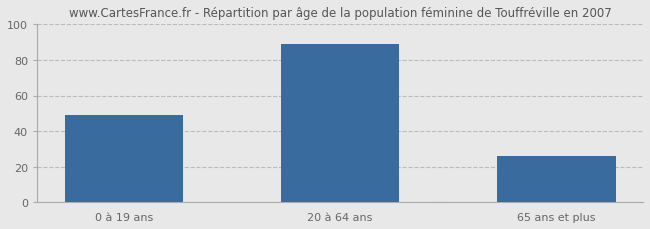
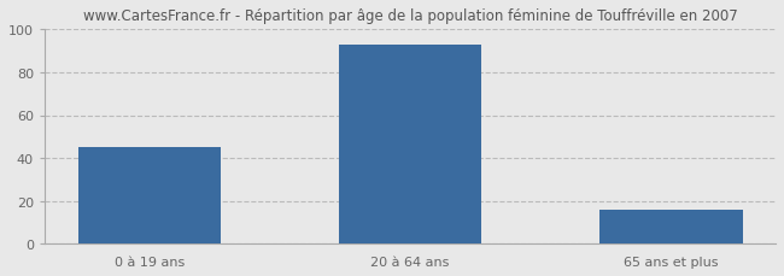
0 à 19 ans: 49 -> 45
20 à 64 ans: 89 -> 93
65 ans et plus: 26 -> 16
